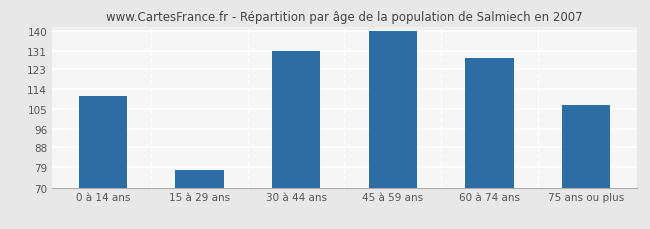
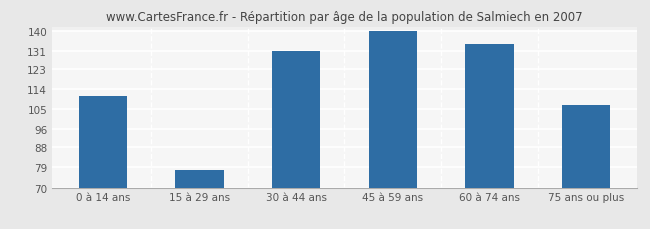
60 à 74 ans: 128 -> 134
